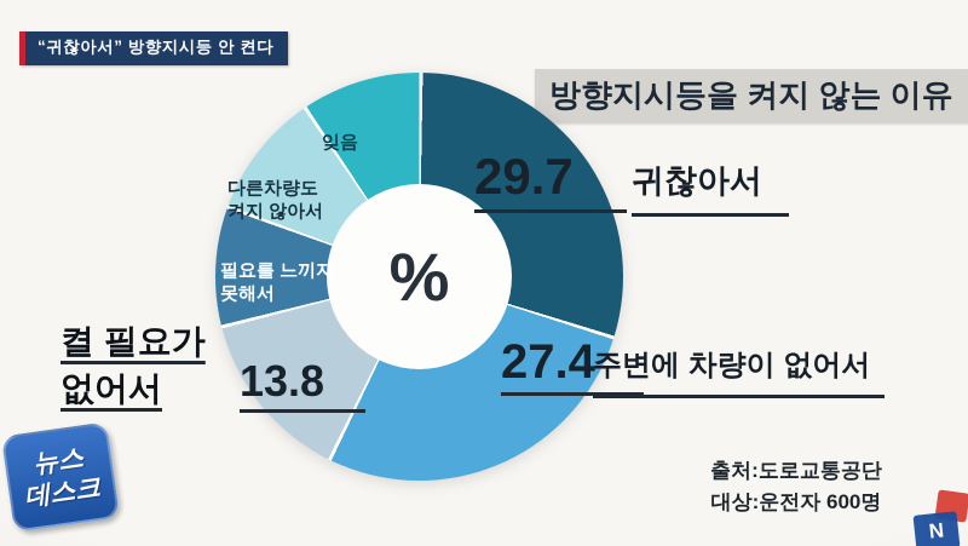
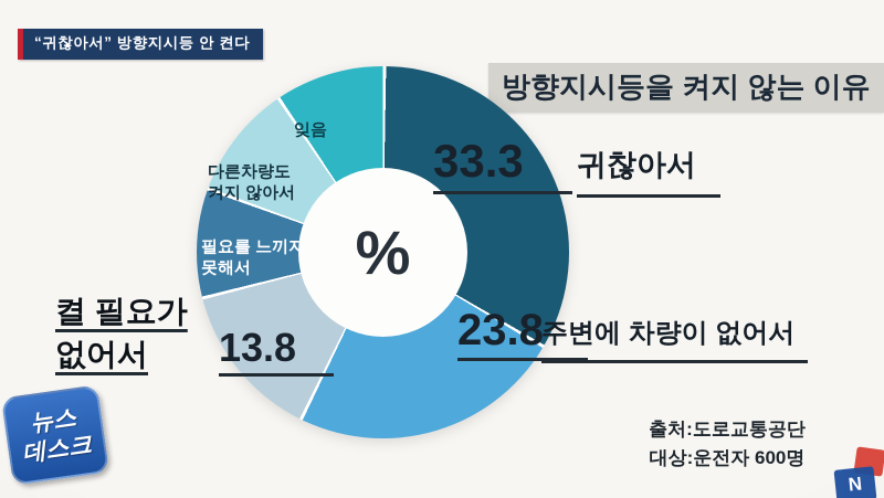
귀찮아서: 29.7 -> 33.3
주변에 차량이 없어서: 27.4 -> 23.8
